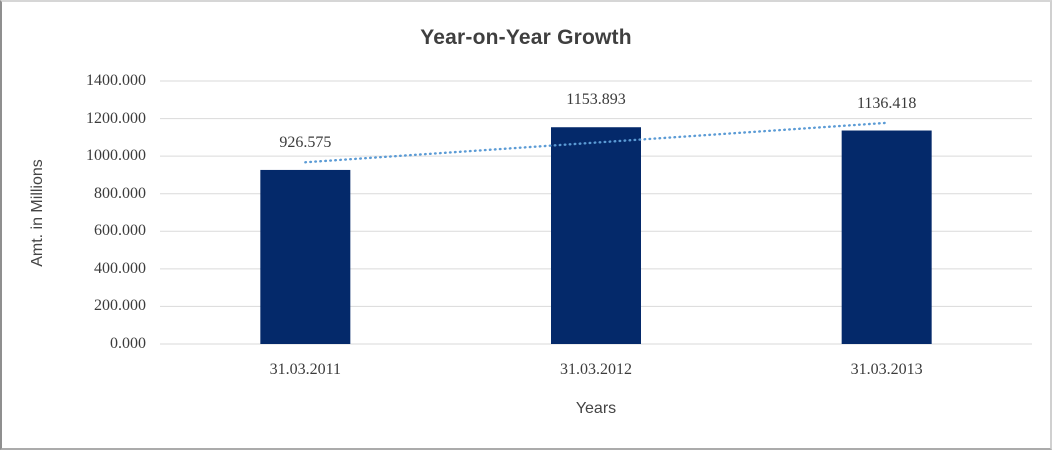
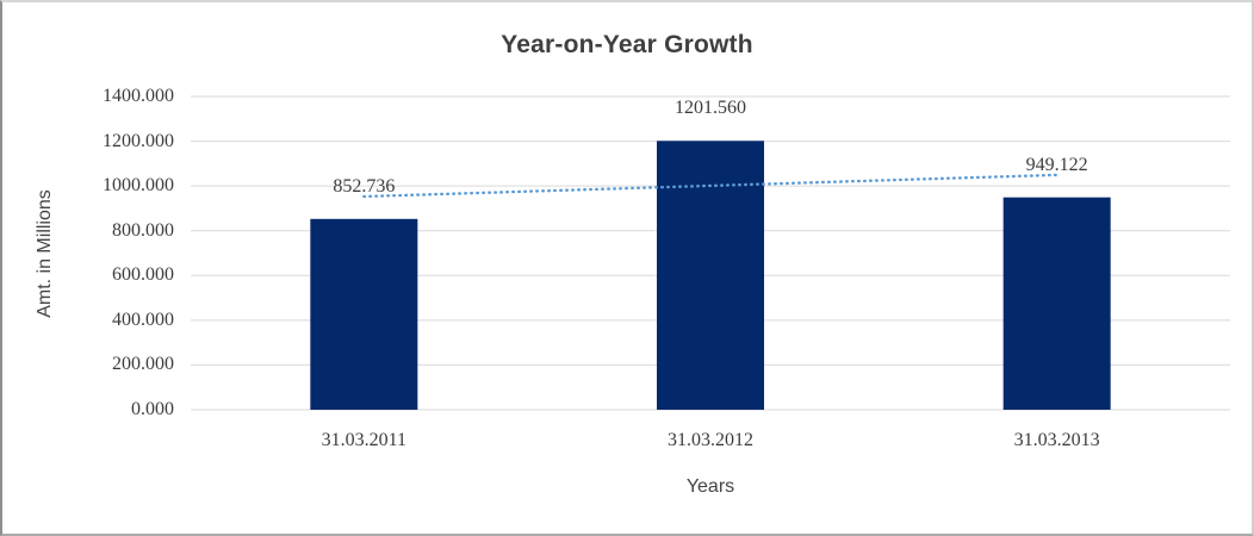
31.03.2011: 926.575 -> 852.736
31.03.2012: 1153.893 -> 1201.560
31.03.2013: 1136.418 -> 949.122
